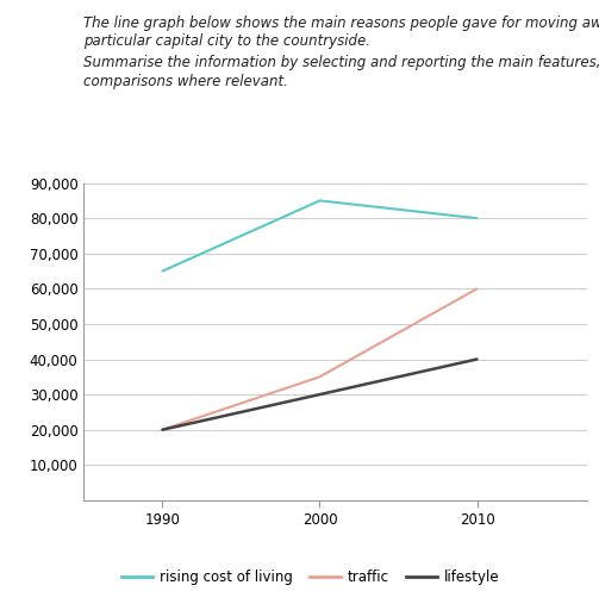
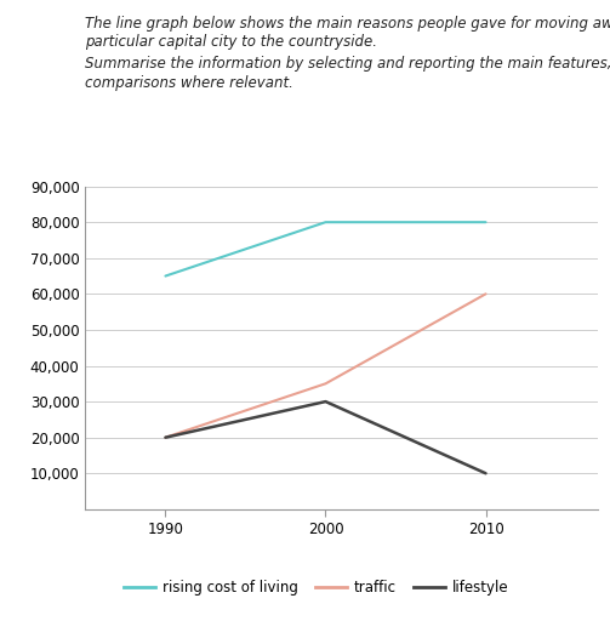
rising cost of living/2000: 85,000 -> 80,000
lifestyle/2010: 40,000 -> 10,000
